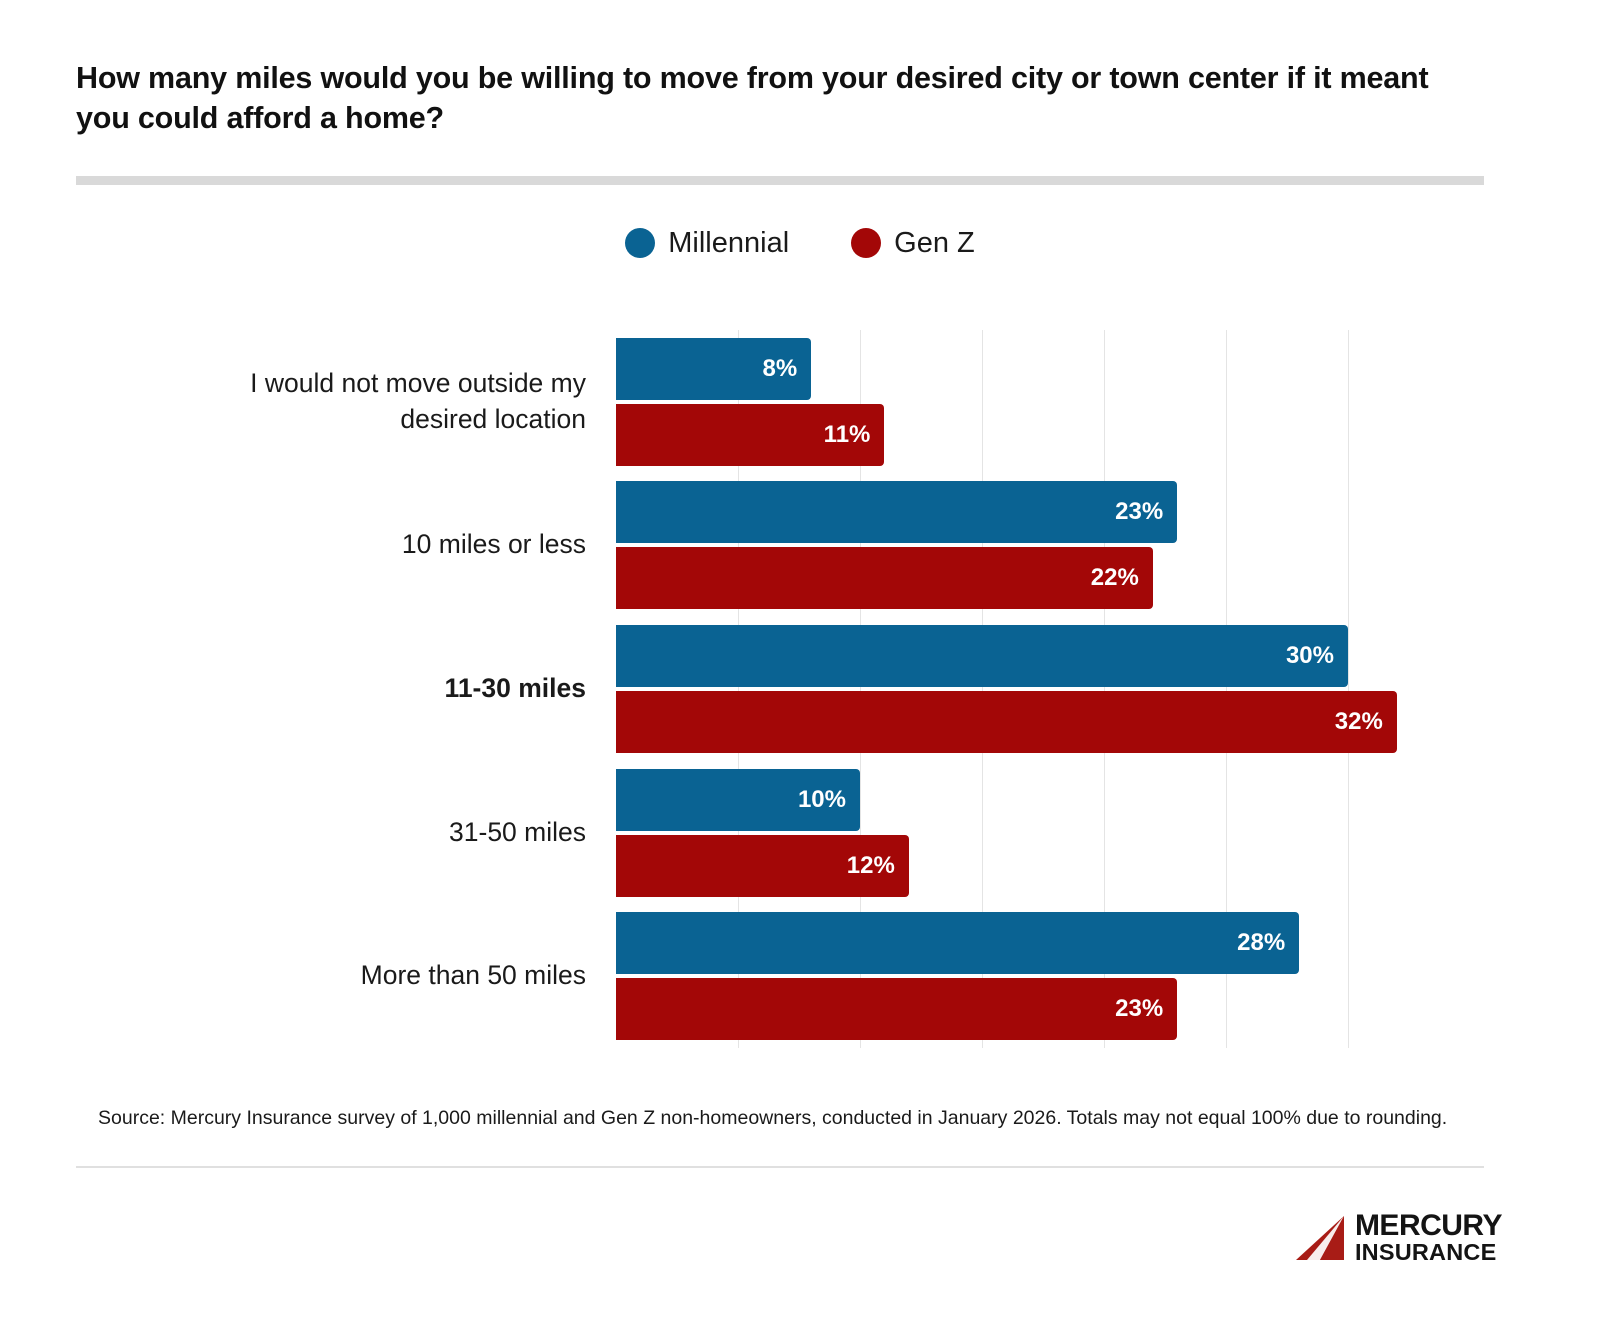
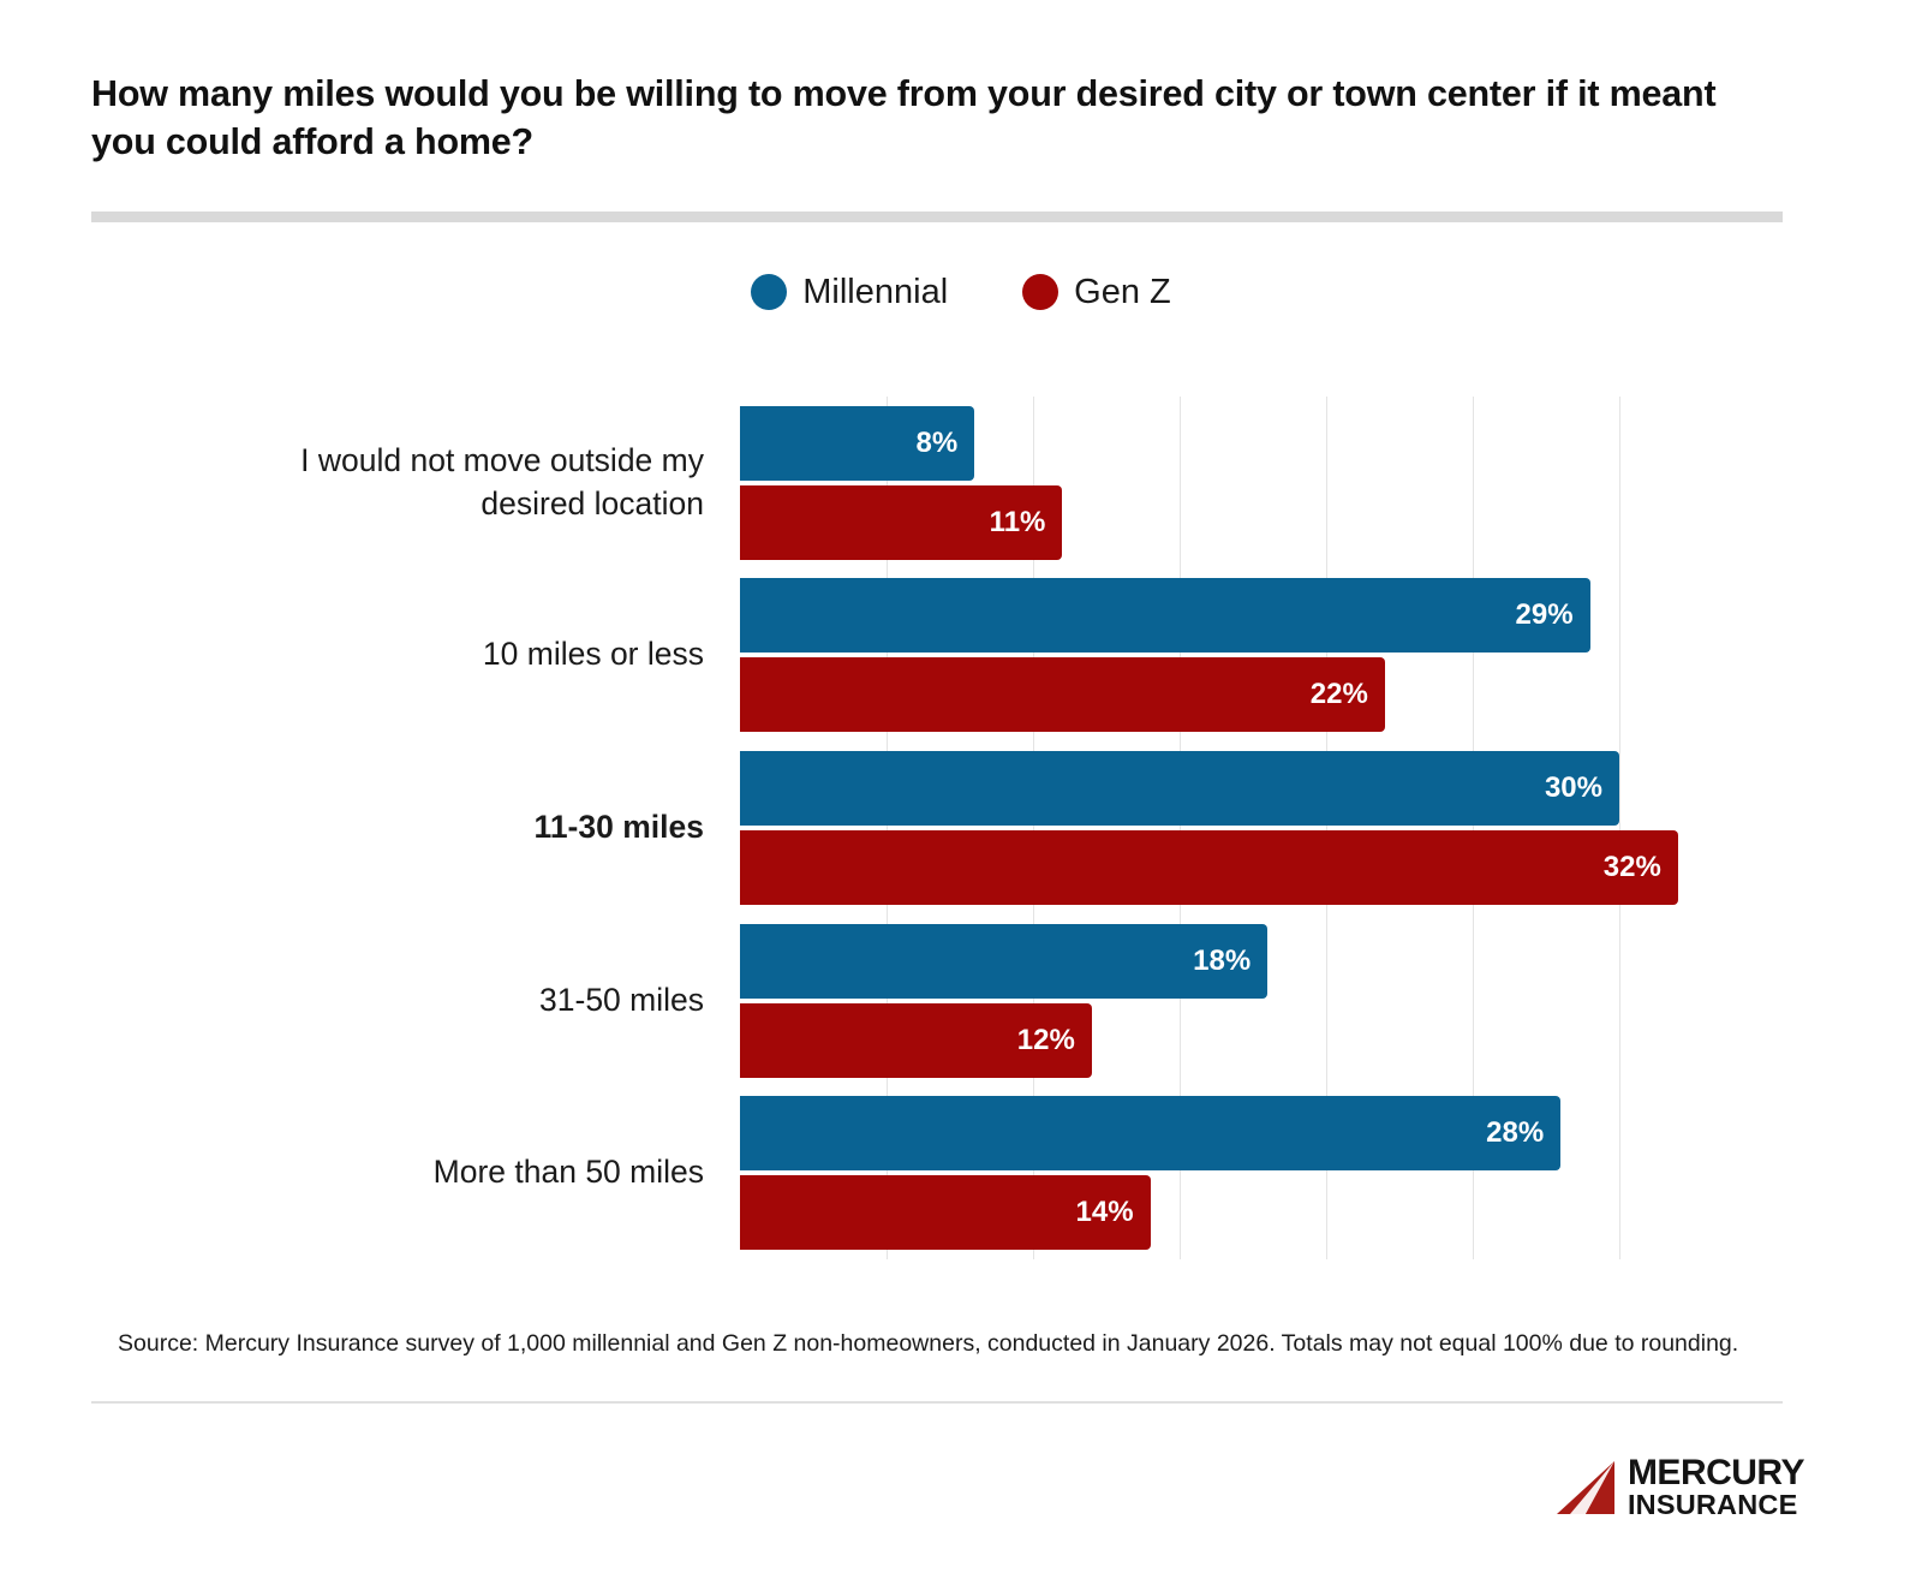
Millennial/10 miles or less: 23% -> 29%
Millennial/31-50 miles: 10% -> 18%
Gen Z/More than 50 miles: 23% -> 14%
